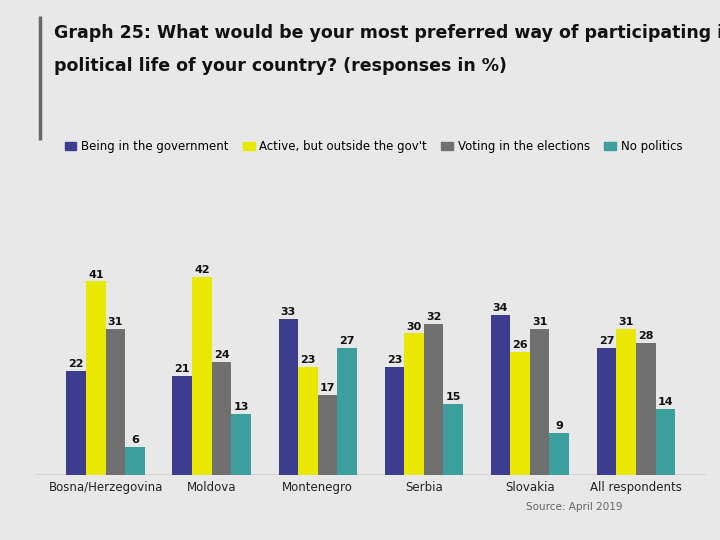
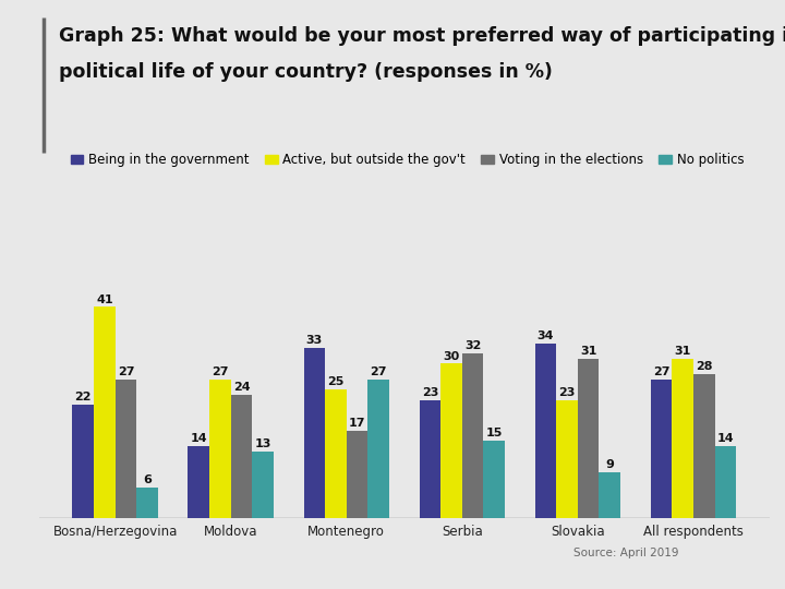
Voting in the elections/Bosna/Herzegovina: 31 -> 27
Being in the government/Moldova: 21 -> 14
Active, but outside the gov't/Moldova: 42 -> 27
Active, but outside the gov't/Montenegro: 23 -> 25
Active, but outside the gov't/Slovakia: 26 -> 23
